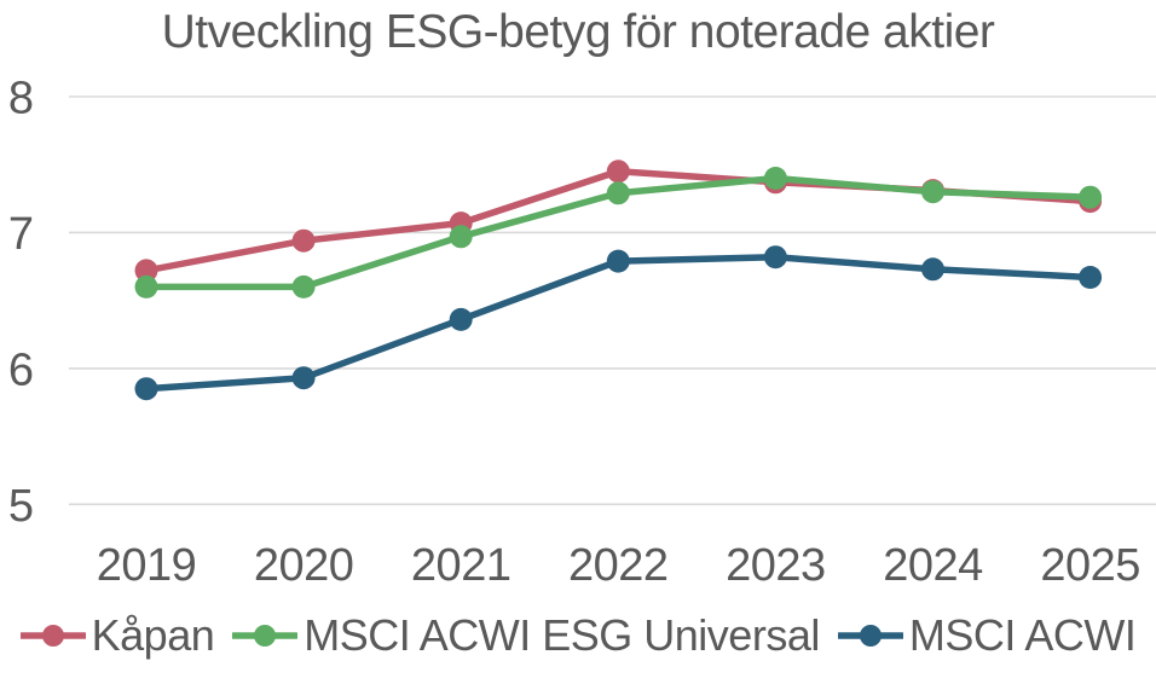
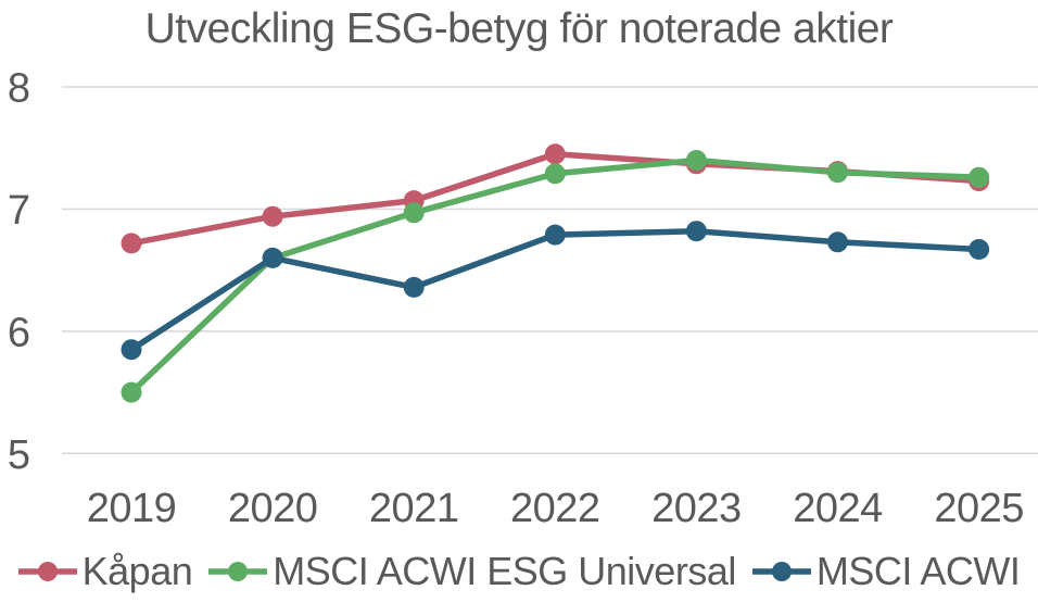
MSCI ACWI ESG Universal/2019: 6.60 -> 5.50
MSCI ACWI/2020: 5.93 -> 6.60
